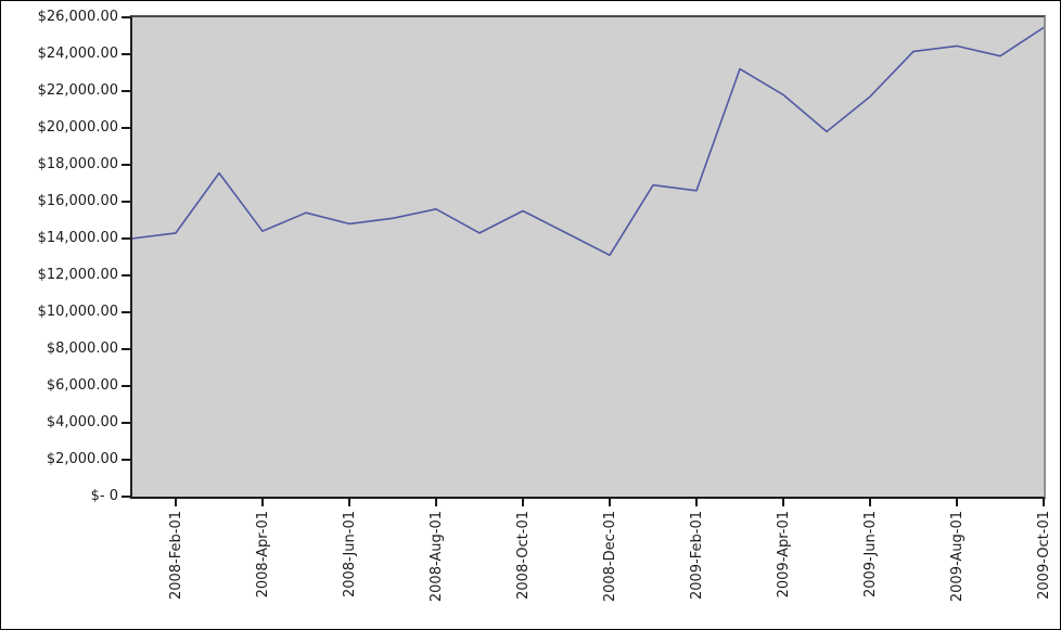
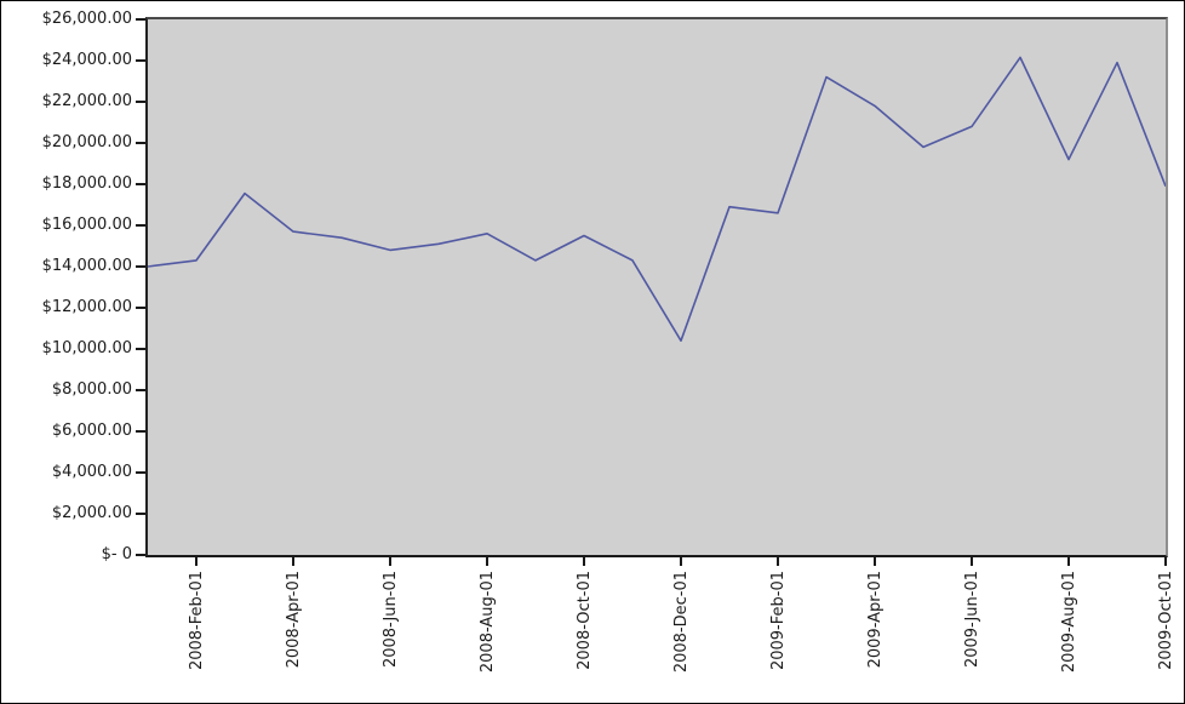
2008-Apr-01: $14400 -> $15700
2008-Dec-01: $13100 -> $10400
2009-Jun-01: $21700 -> $20800
2009-Aug-01: $24400 -> $19200
2009-Oct-01: $25400 -> $17900
